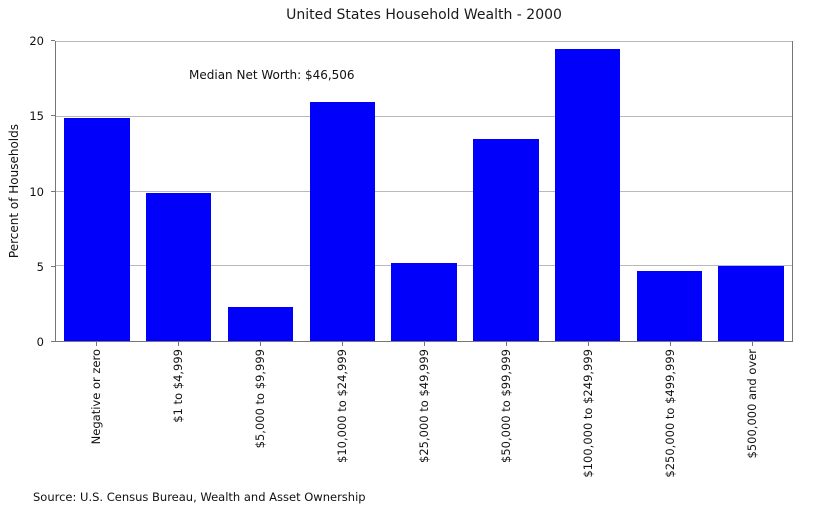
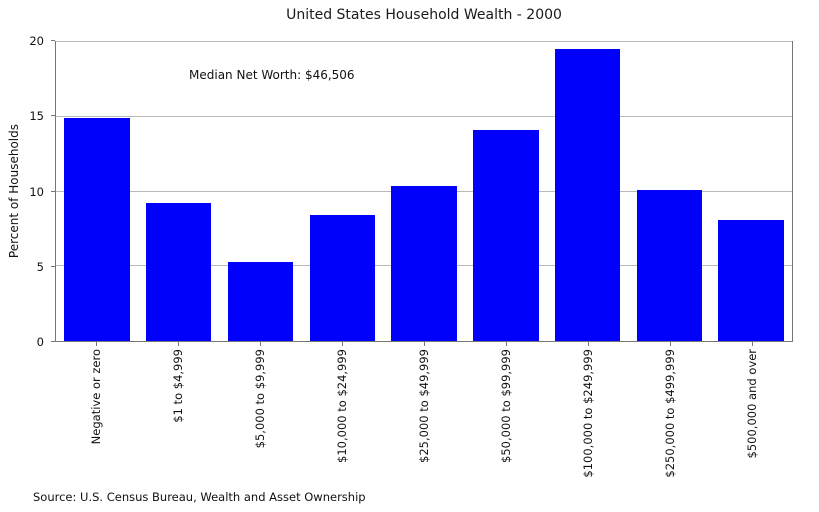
$1 to $4,999: 9.9 -> 9.2
$5,000 to $9,999: 2.3 -> 5.3
$10,000 to $24,999: 16.0 -> 8.4
$25,000 to $49,999: 5.2 -> 10.4
$50,000 to $99,999: 13.5 -> 14.1
$250,000 to $499,999: 4.7 -> 10.1
$500,000 and over: 5.0 -> 8.1
